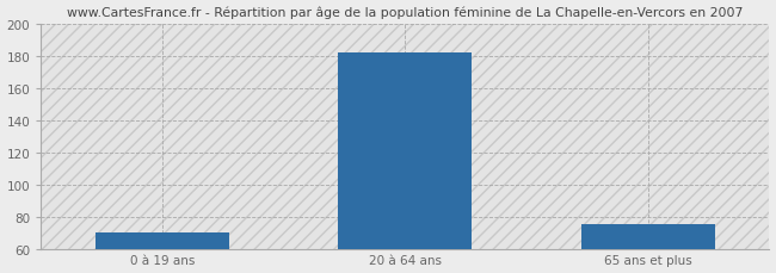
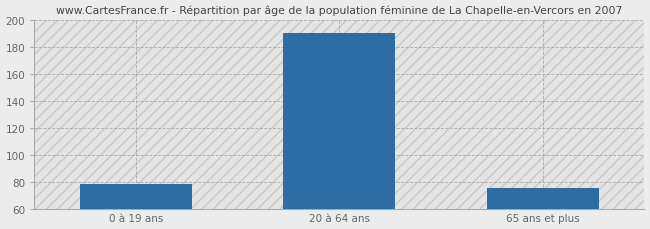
0 à 19 ans: 70 -> 78
20 à 64 ans: 182 -> 190
